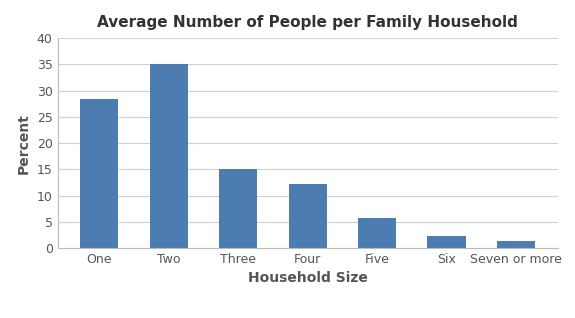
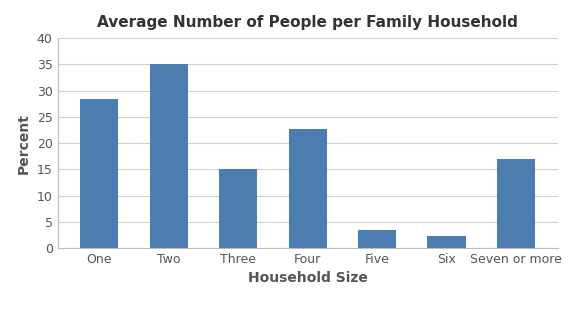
Four: 12.3 -> 22.6
Five: 5.7 -> 3.4
Seven or more: 1.3 -> 17.0
